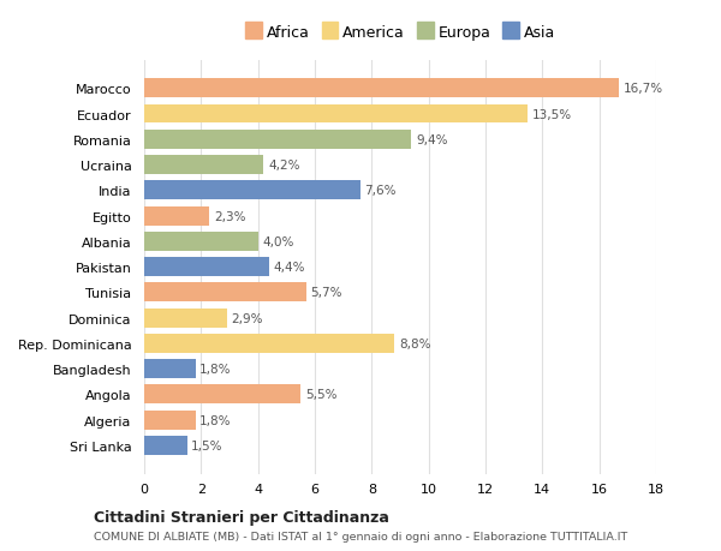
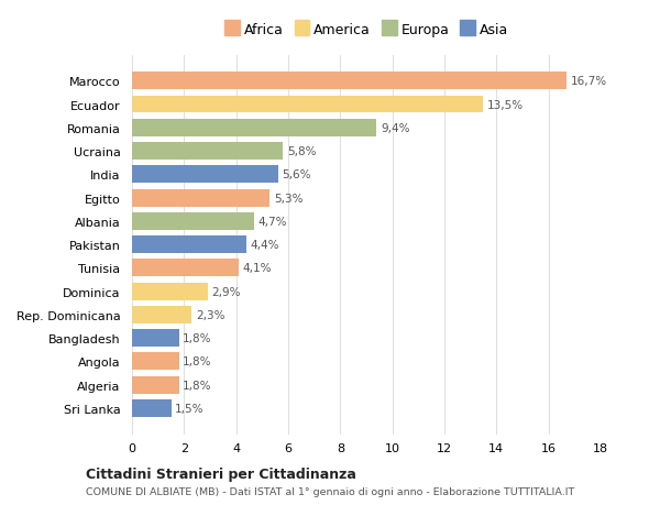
Ucraina: 4,2% -> 5,8%
India: 7,6% -> 5,6%
Egitto: 2,3% -> 5,3%
Albania: 4,0% -> 4,7%
Tunisia: 5,7% -> 4,1%
Rep. Dominicana: 8,8% -> 2,3%
Angola: 5,5% -> 1,8%
